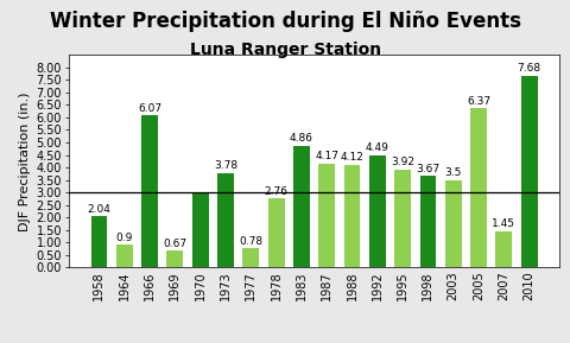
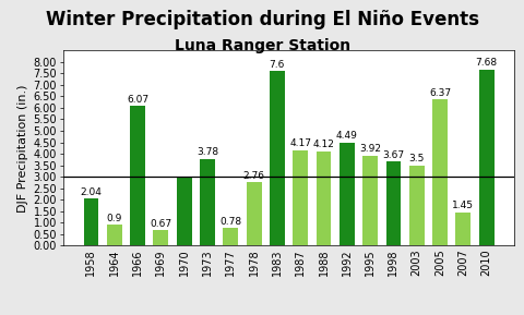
1983: 4.86 -> 7.6
